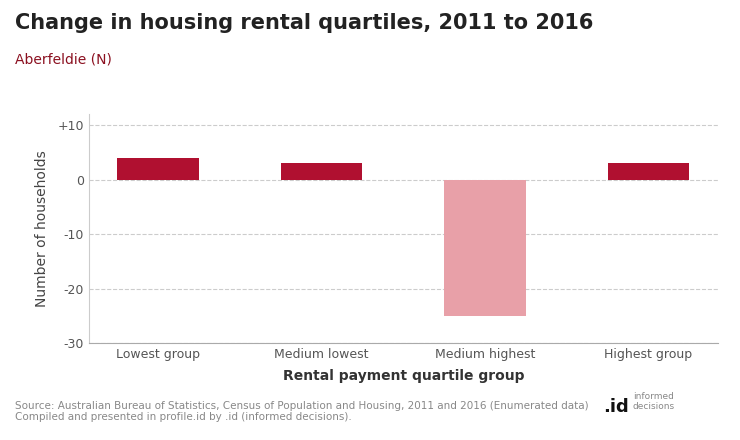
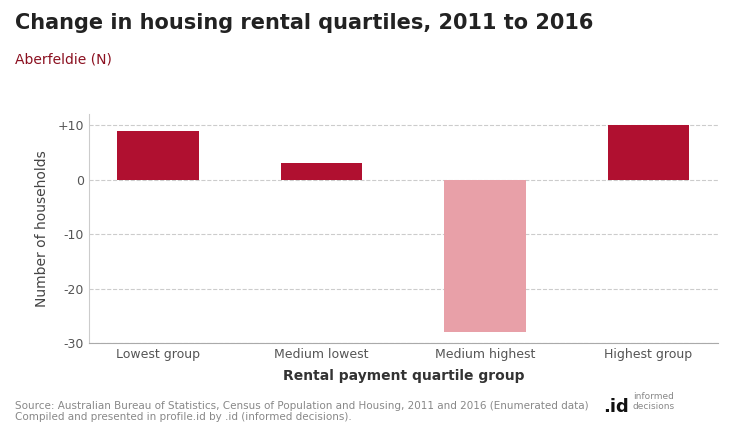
Lowest group: 4 -> 9
Medium highest: -25 -> -28
Highest group: 3 -> 10
